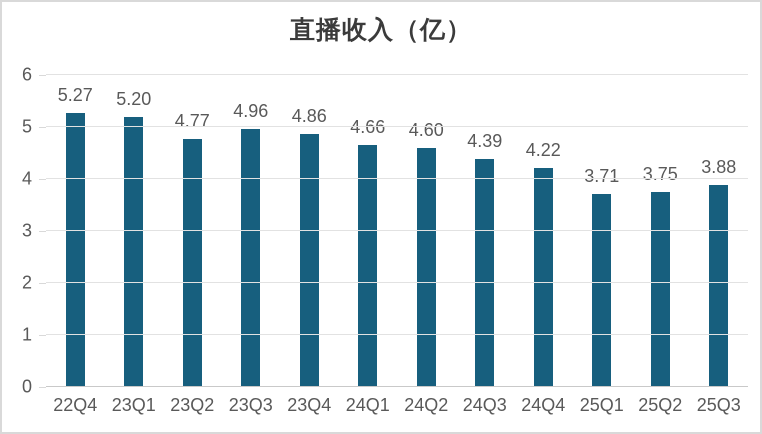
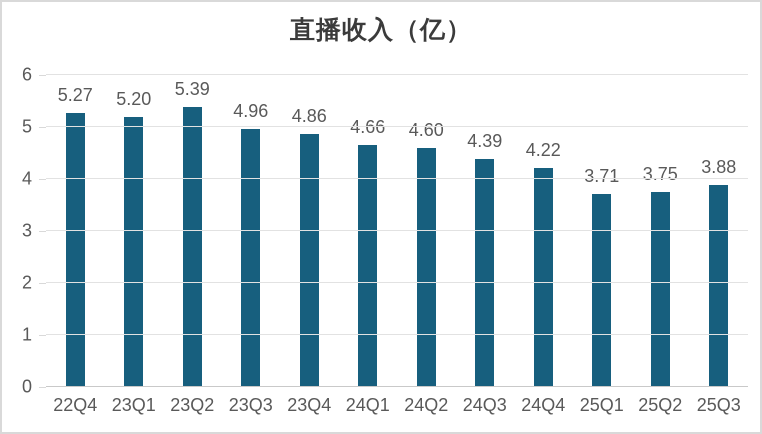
23Q2: 4.77 -> 5.39
